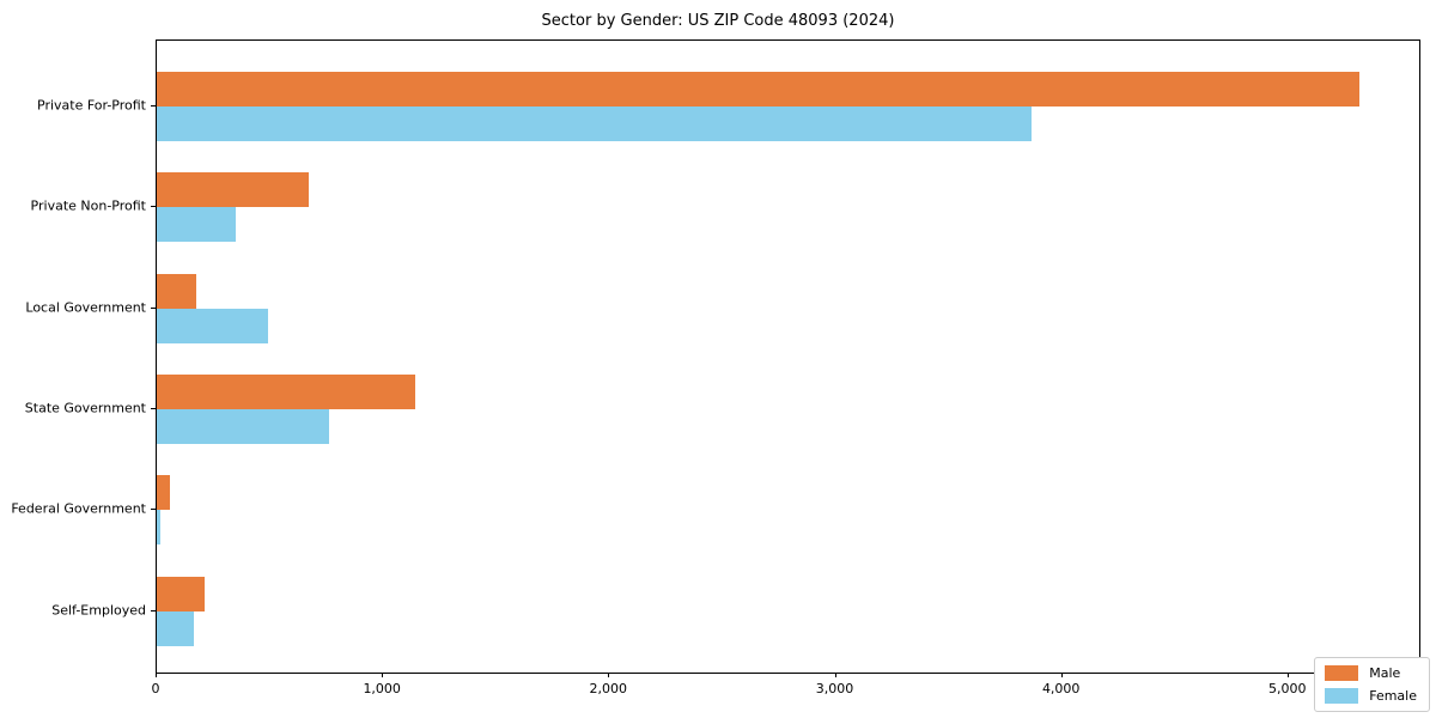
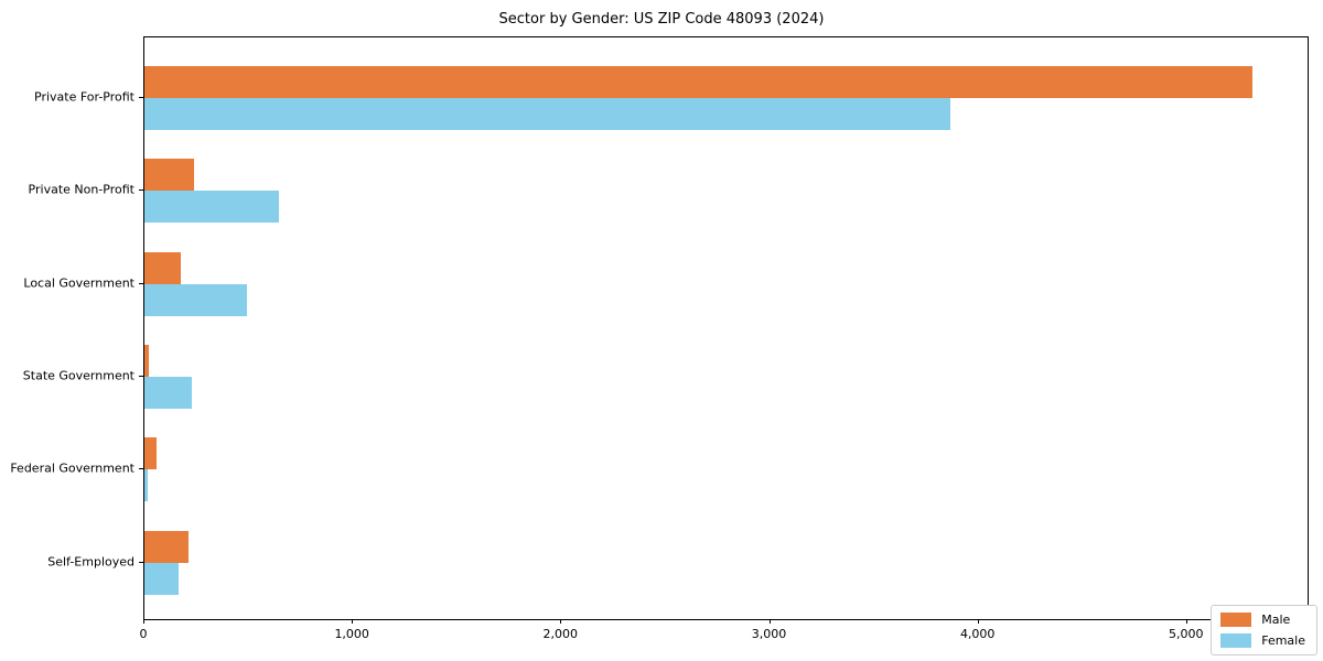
Male/Private Non-Profit: 670 -> 240
Female/Private Non-Profit: 350 -> 640
Male/State Government: 1140 -> 20
Female/State Government: 760 -> 230
